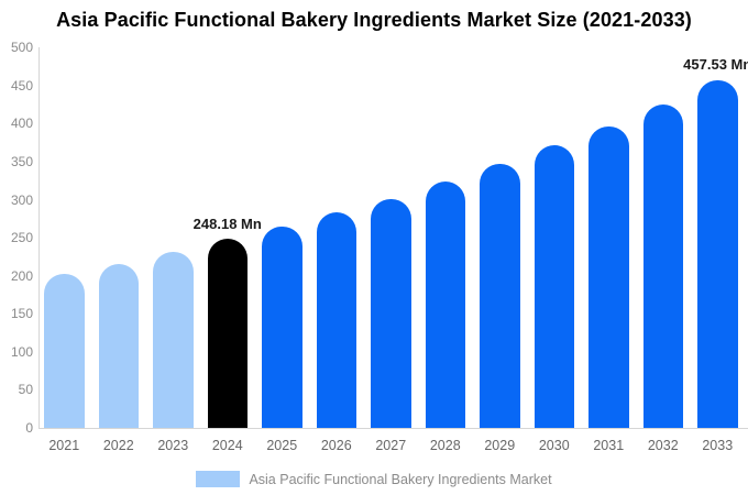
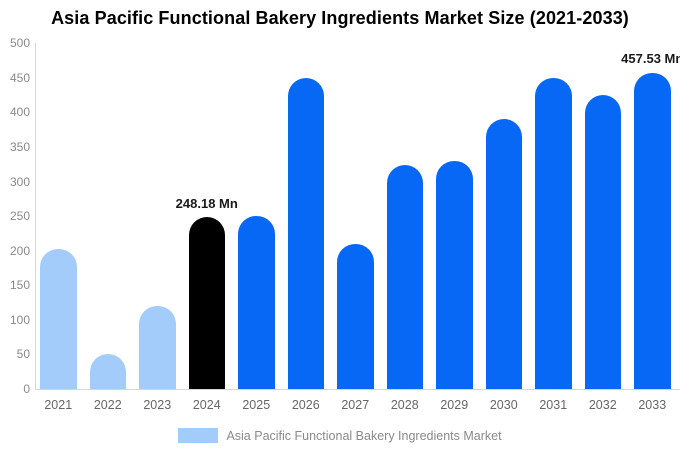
2022: 220 -> 50
2023: 230 -> 120
2025: 260 -> 250
2026: 280 -> 450
2027: 300 -> 210
2029: 350 -> 330
2030: 370 -> 390
2031: 400 -> 450
